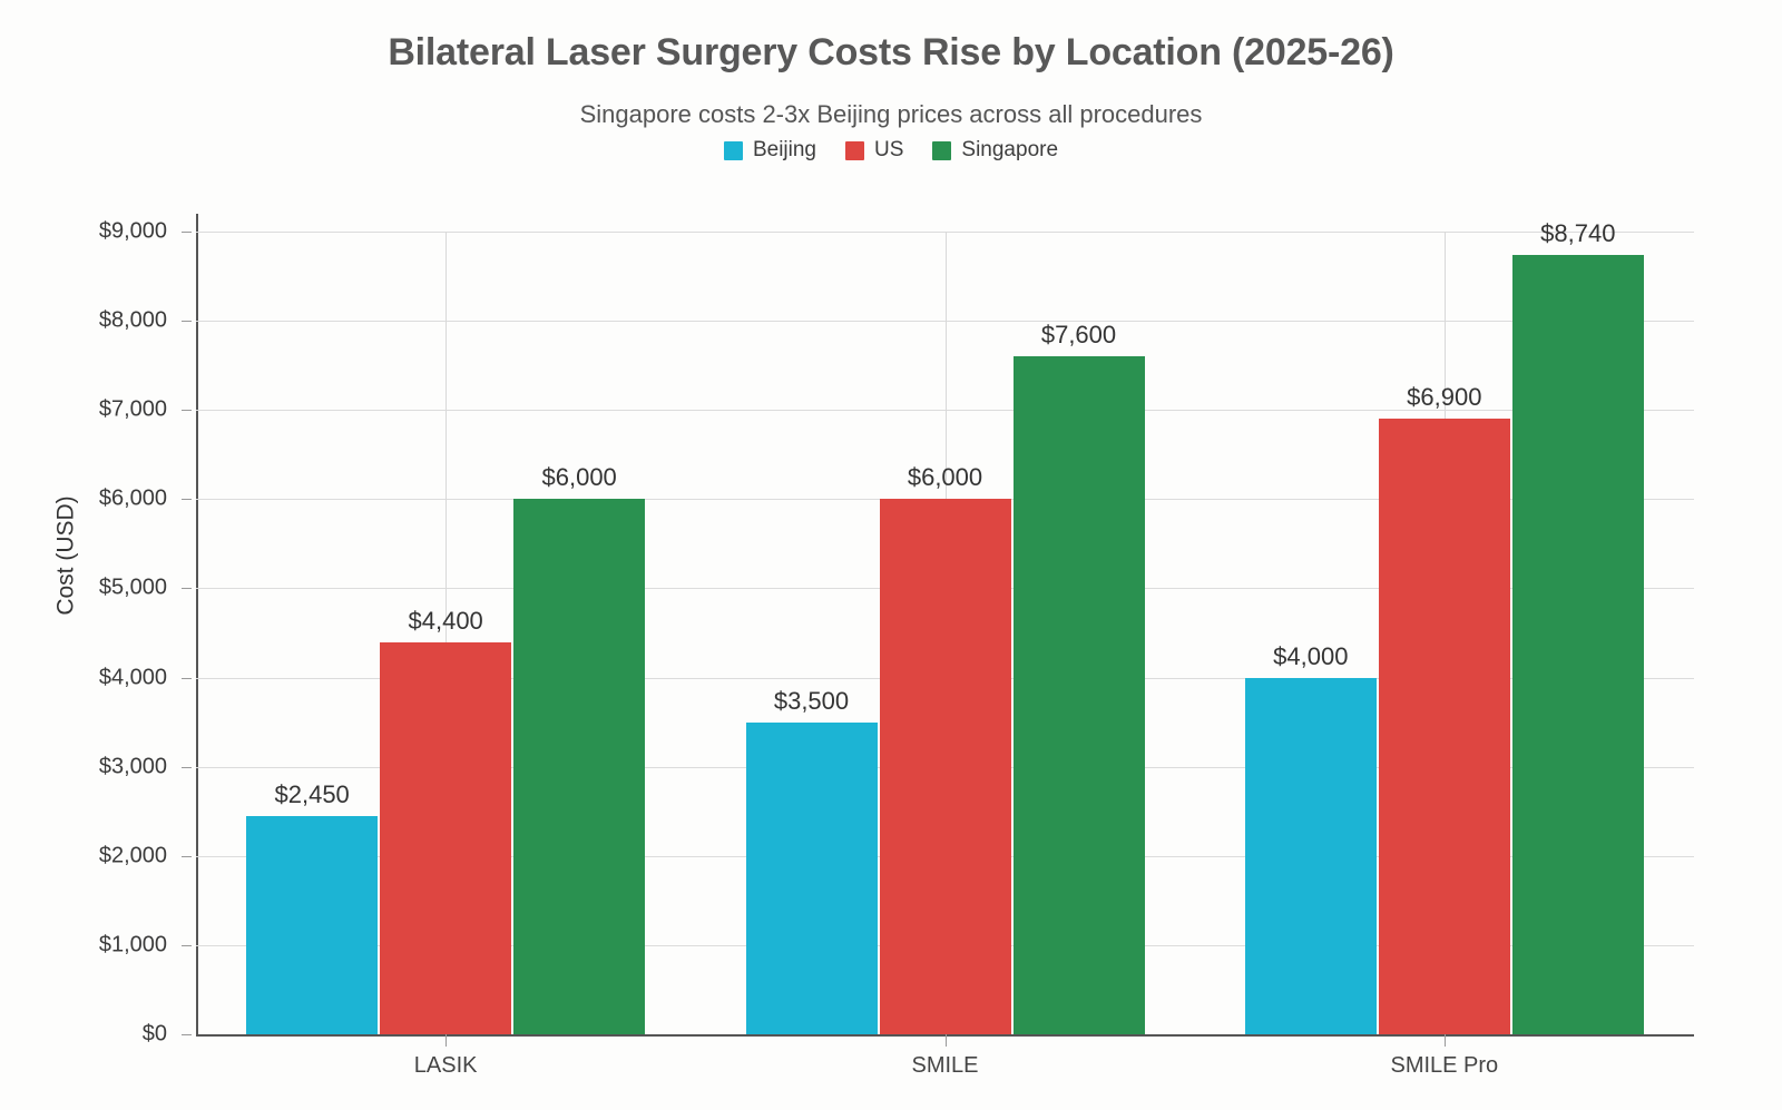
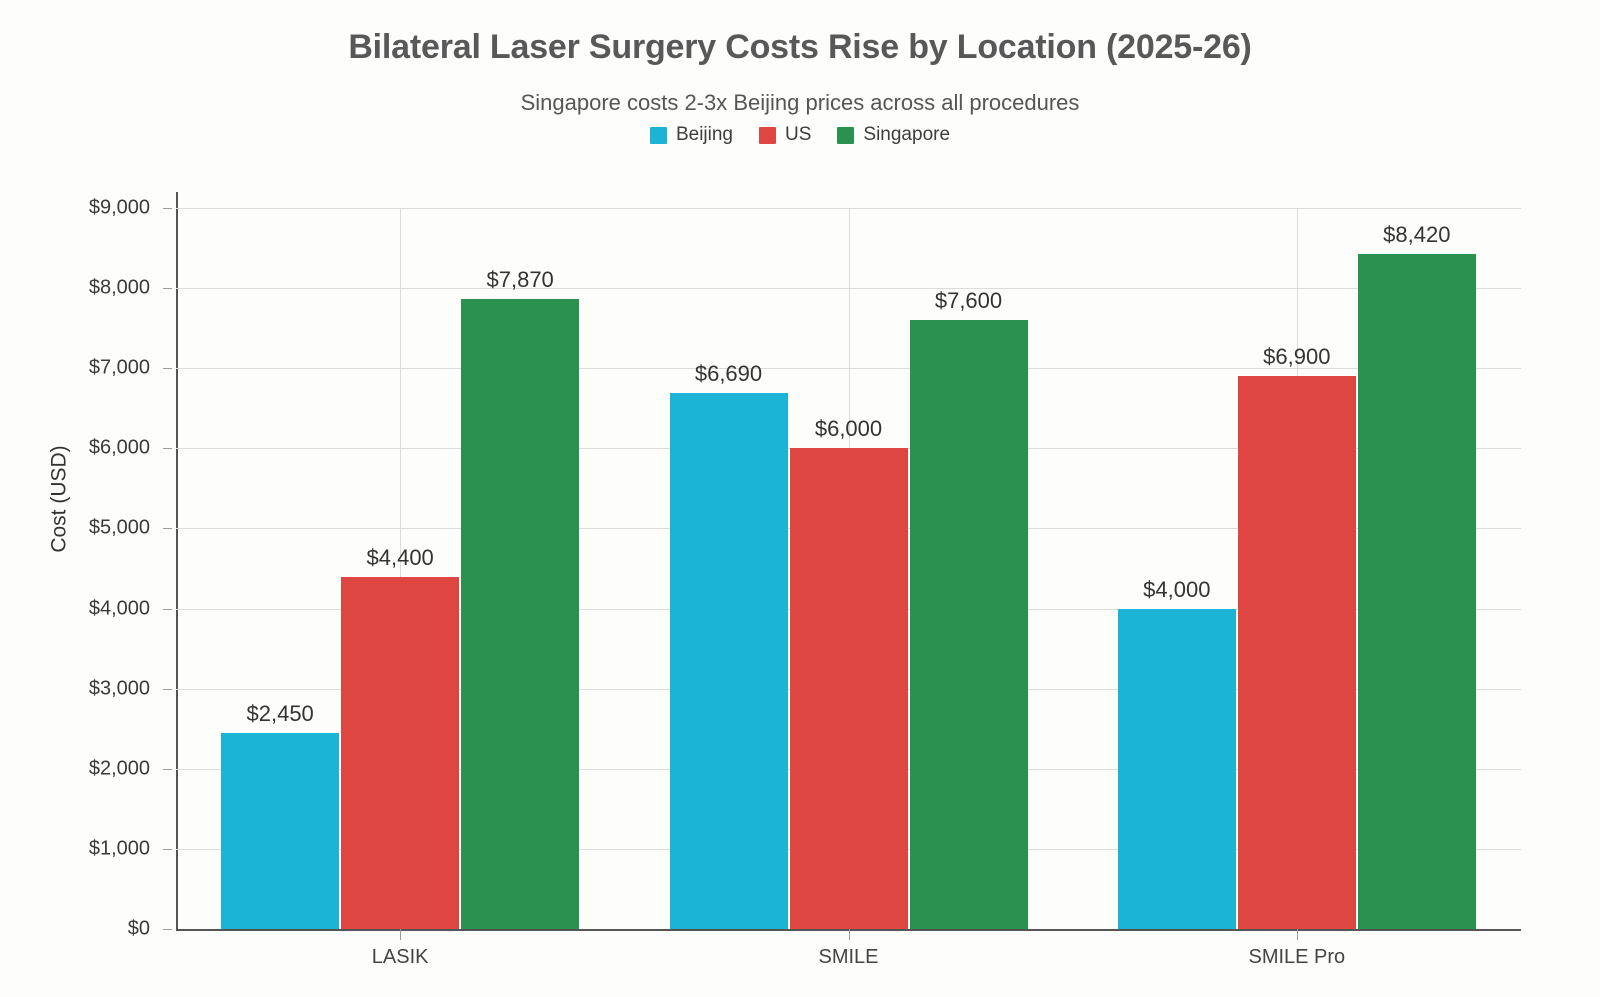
Singapore/LASIK: $6,000 -> $7,870
Beijing/SMILE: $3,500 -> $6,690
Singapore/SMILE Pro: $8,740 -> $8,420
